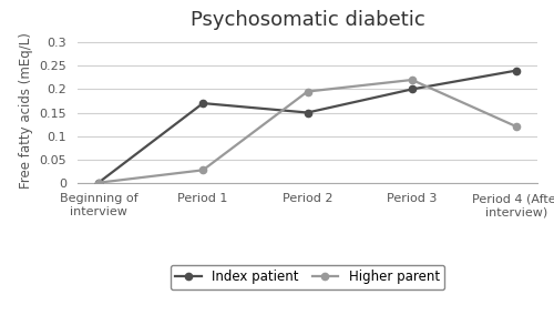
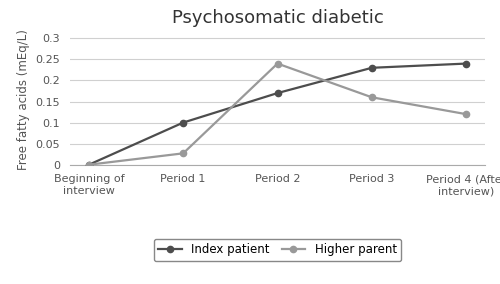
Index patient/Period 1: 0.17 -> 0.10
Index patient/Period 2: 0.15 -> 0.17
Higher parent/Period 2: 0.195 -> 0.240
Index patient/Period 3: 0.20 -> 0.23
Higher parent/Period 3: 0.220 -> 0.160
